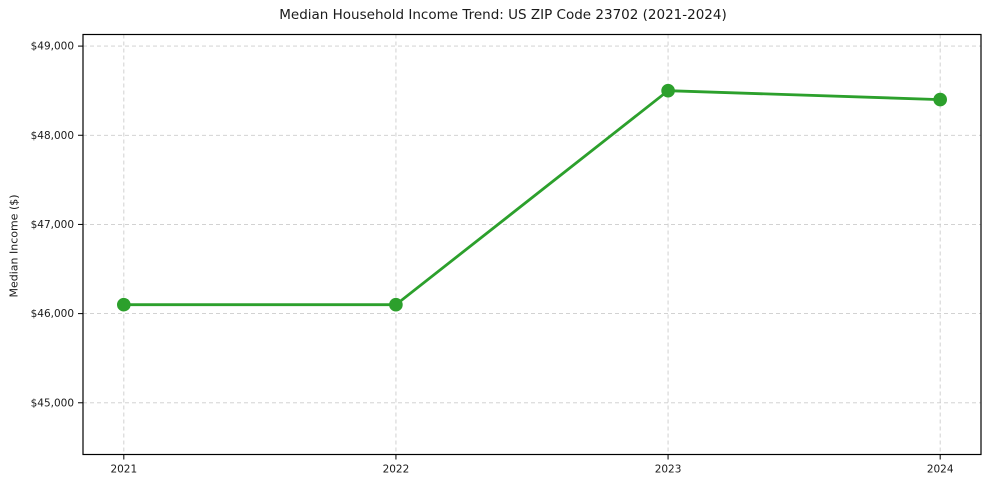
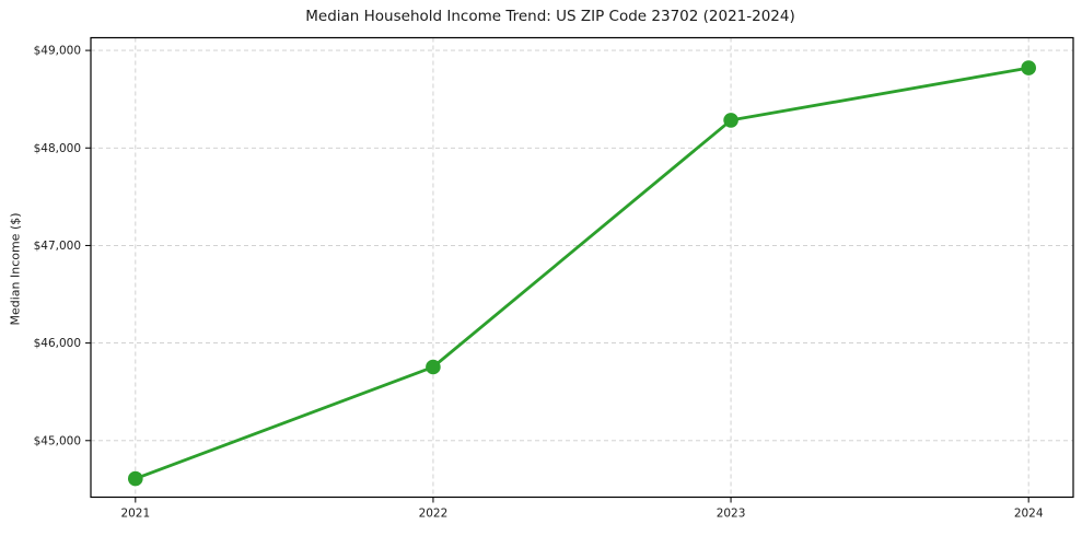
2021: $46100 -> $44600
2022: $46100 -> $45800
2023: $48500 -> $48300
2024: $48400 -> $48800
